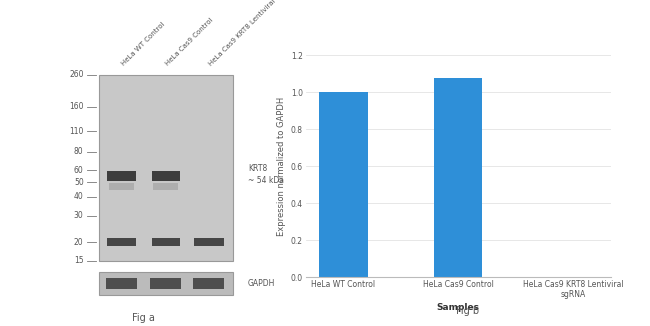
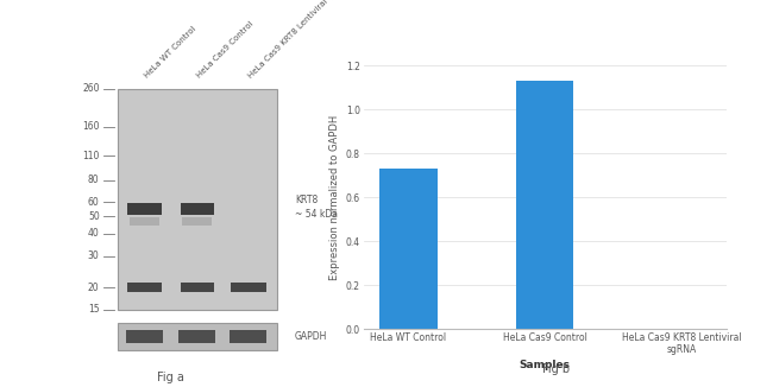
HeLa WT Control: 1.00 -> 0.73
HeLa Cas9 Control: 1.08 -> 1.13
